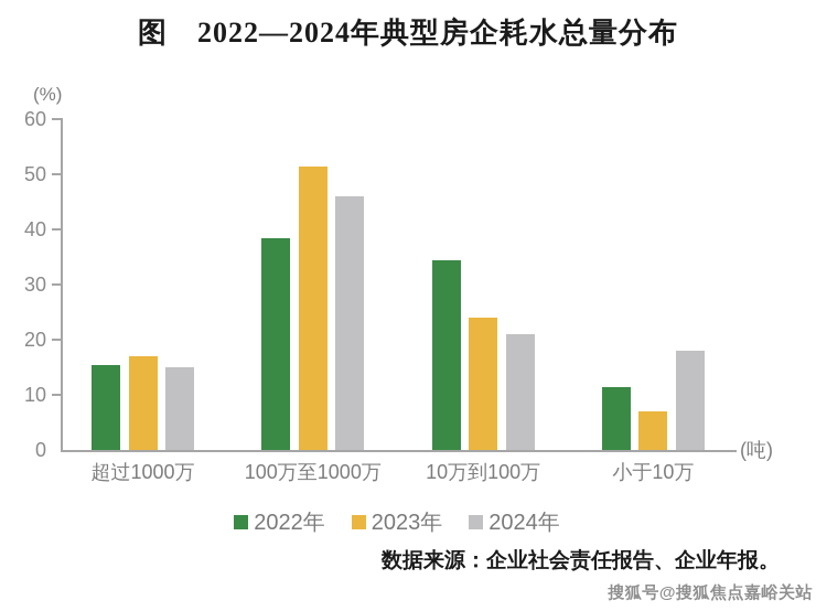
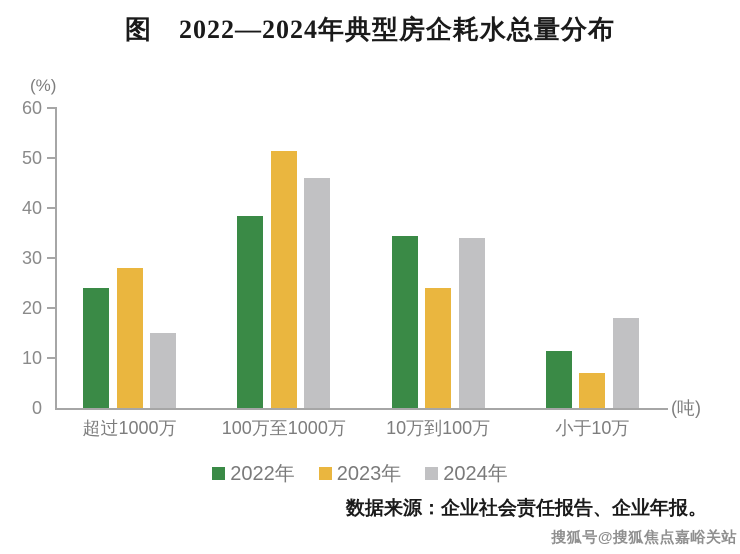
2022年/超过1000万: 16 -> 24
2023年/超过1000万: 17 -> 28
2024年/10万到100万: 21 -> 34
